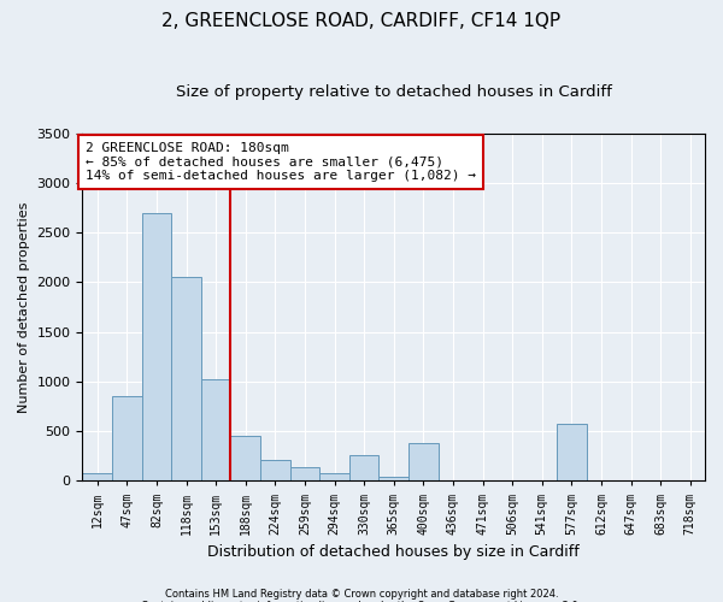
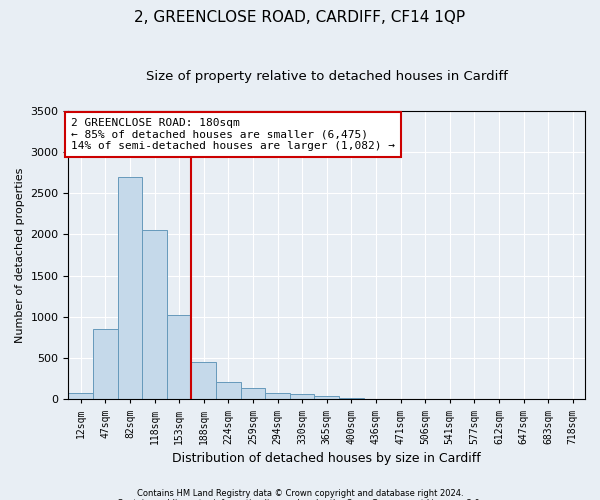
330sqm: 260 -> 60
400sqm: 380 -> 20
577sqm: 580 -> 0
